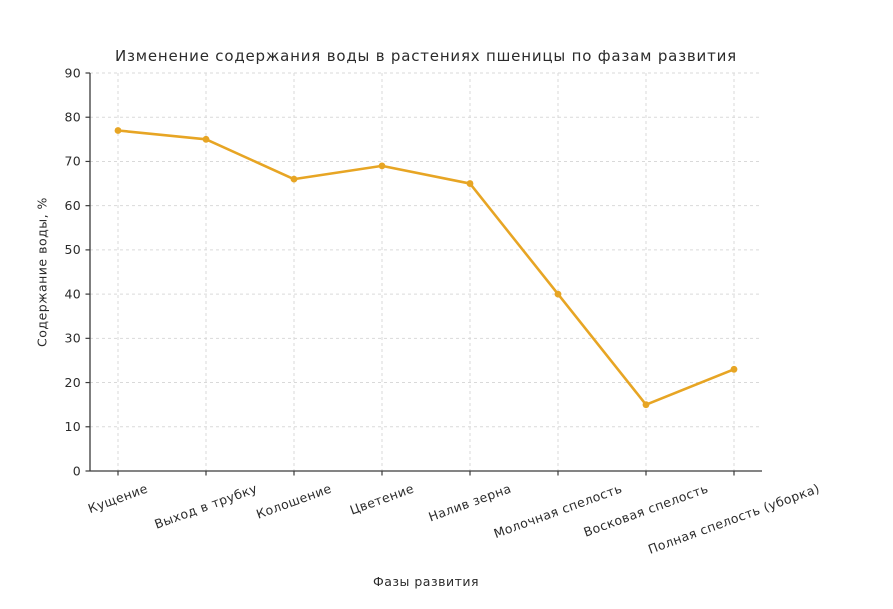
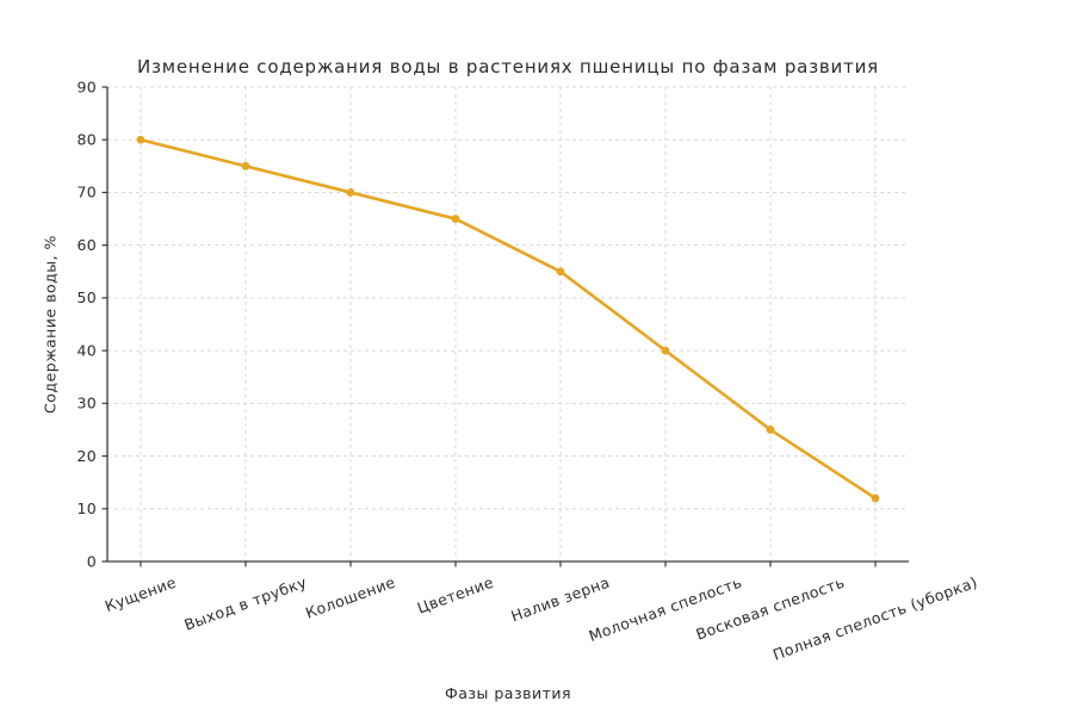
Кущение: 77 -> 80
Колошение: 66 -> 70
Цветение: 69 -> 65
Налив зерна: 65 -> 55
Восковая спелость: 15 -> 25
Полная спелость (уборка): 23 -> 12
